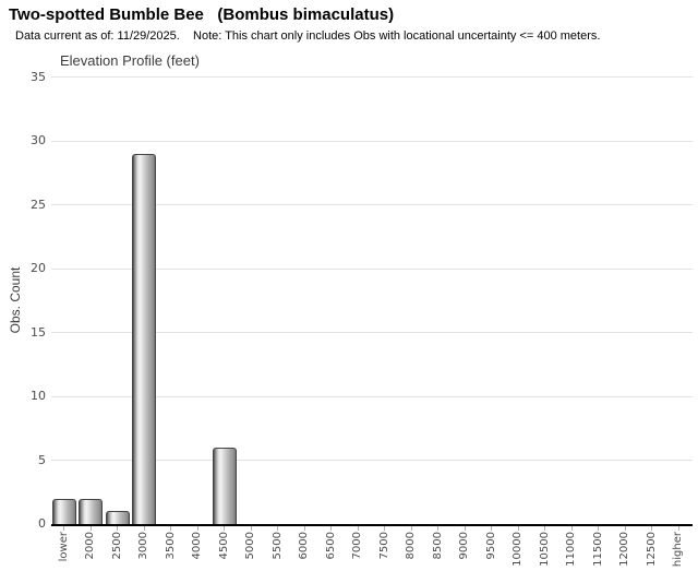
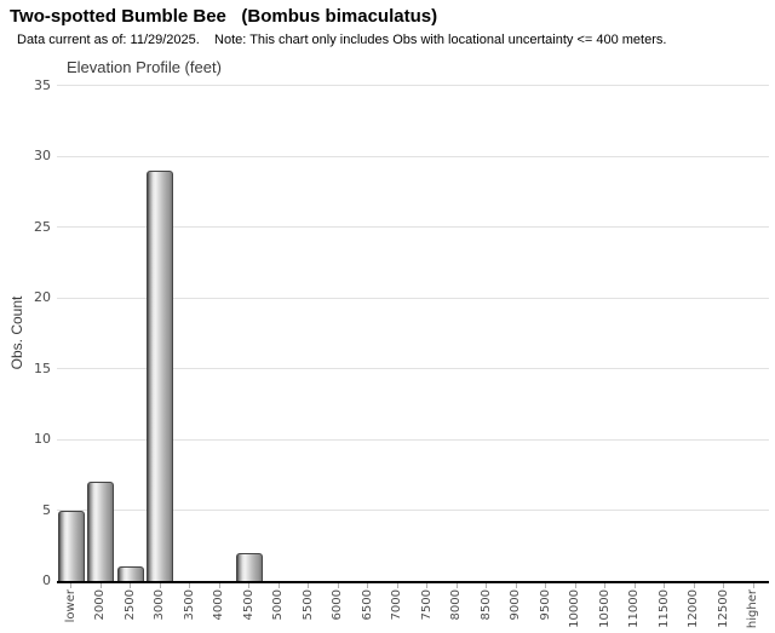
lower: 2 -> 5
2000: 2 -> 7
4500: 6 -> 2
